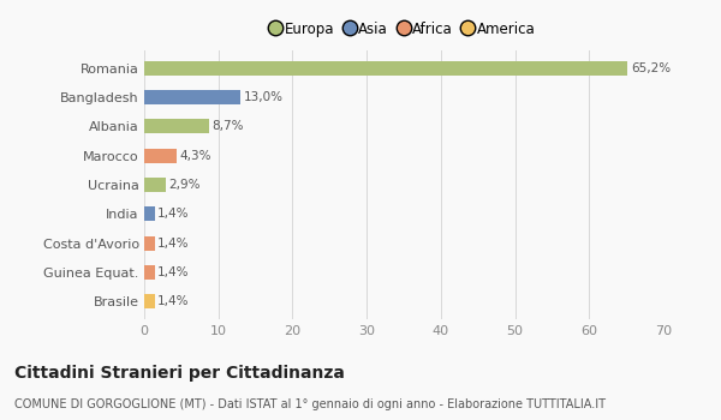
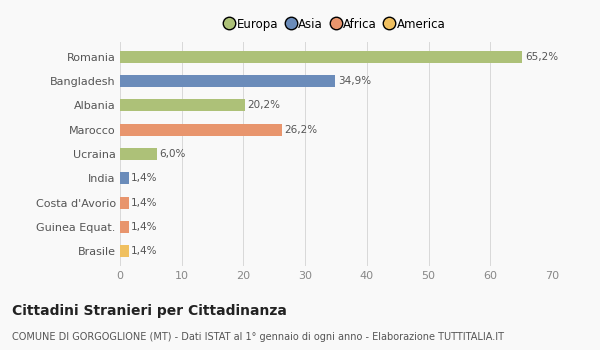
Bangladesh: 13,0% -> 34,9%
Albania: 8,7% -> 20,2%
Marocco: 4,3% -> 26,2%
Ucraina: 2,9% -> 6,0%
